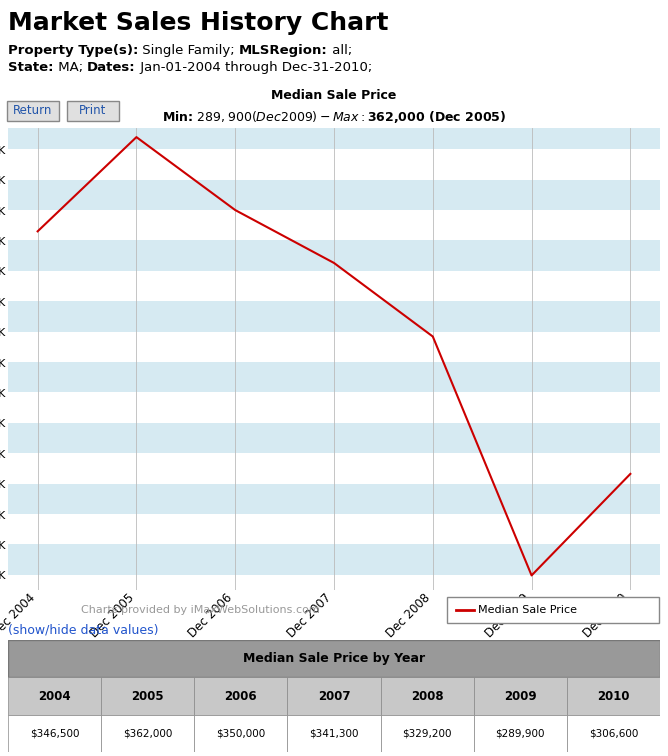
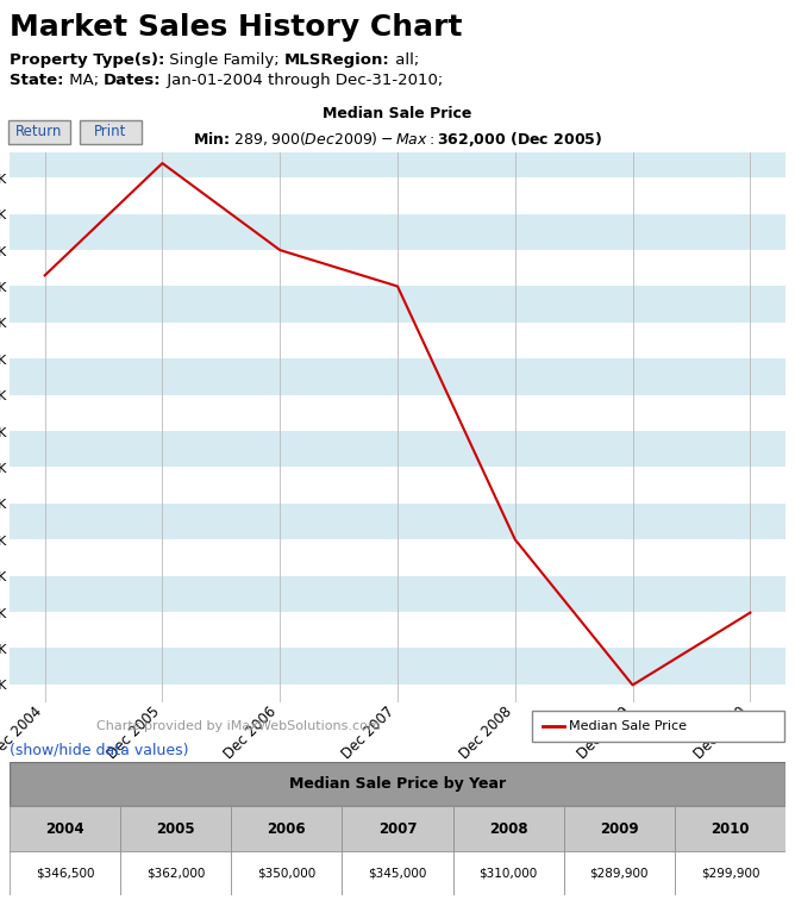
Dec 2007: $341,300 -> $345,000
Dec 2008: $329,200 -> $310,000
Dec 2010: $306,600 -> $299,900
